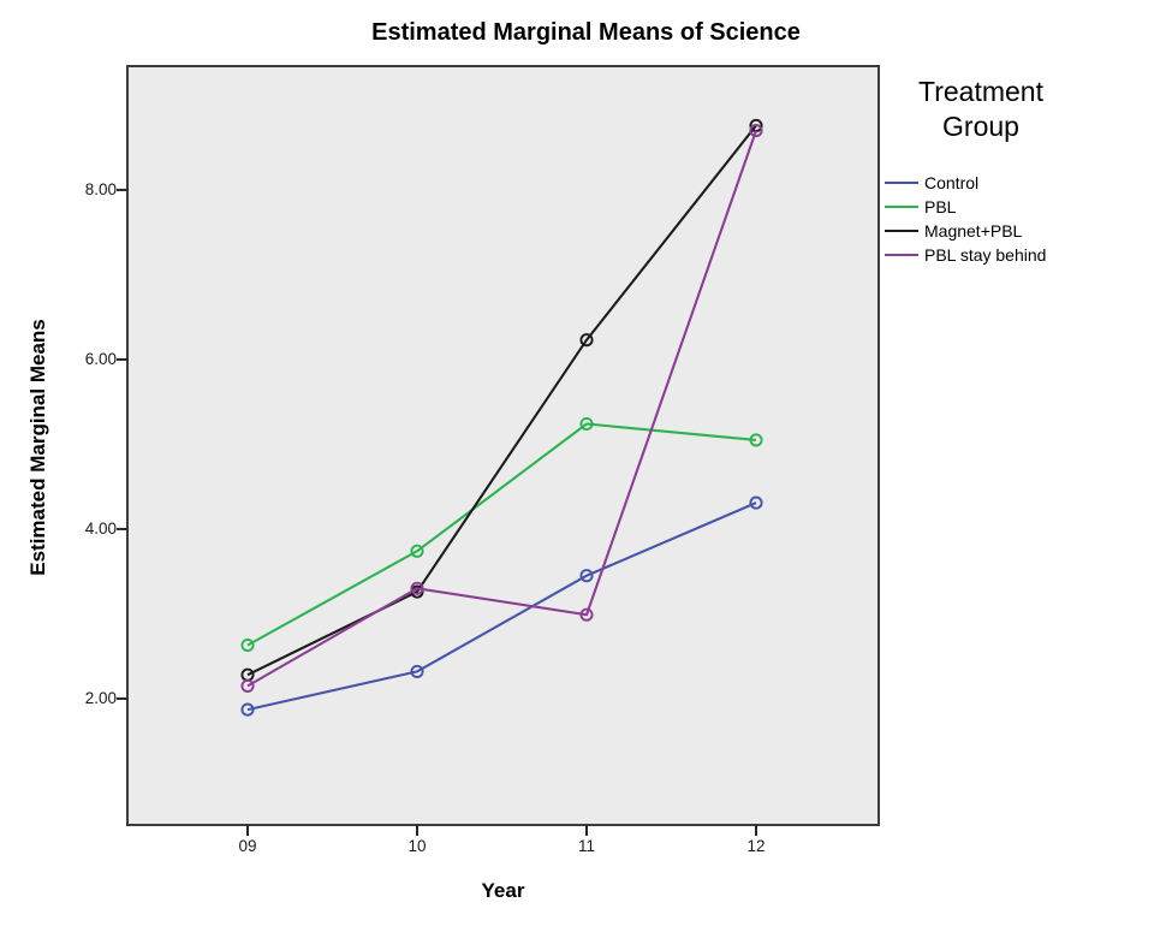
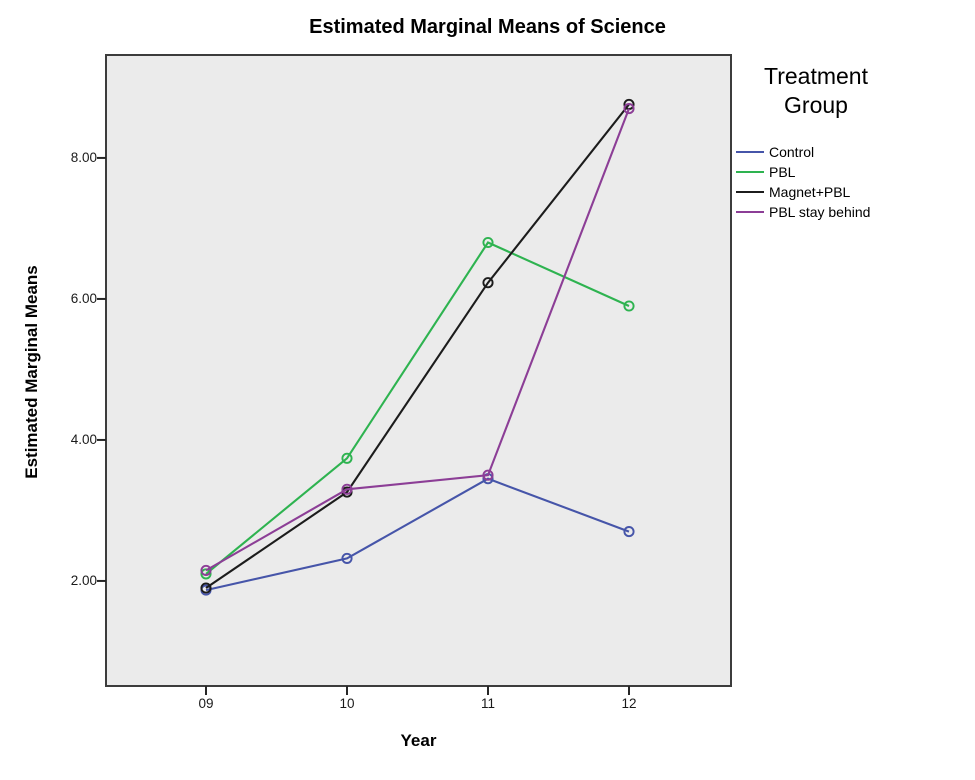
PBL/09: 2.6 -> 2.1
Magnet+PBL/09: 2.3 -> 1.9
PBL/11: 5.2 -> 6.8
PBL stay behind/11: 3.0 -> 3.5
Control/12: 4.3 -> 2.7
PBL/12: 5.0 -> 5.9
